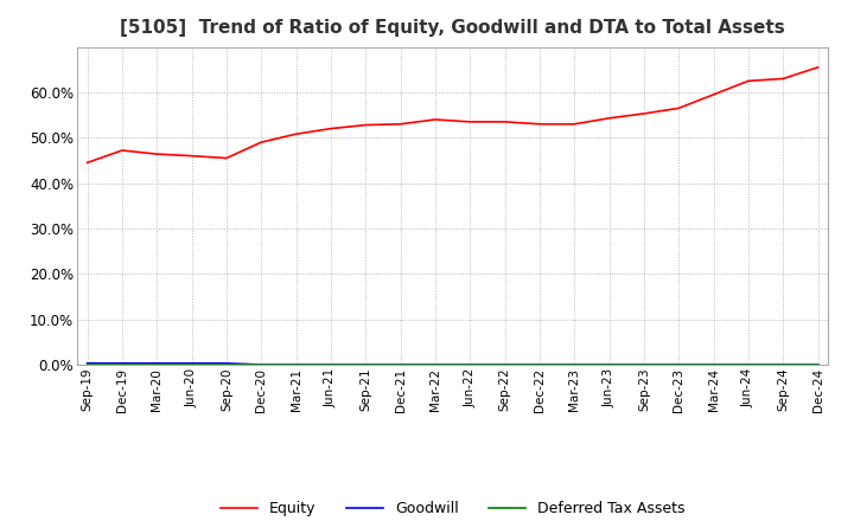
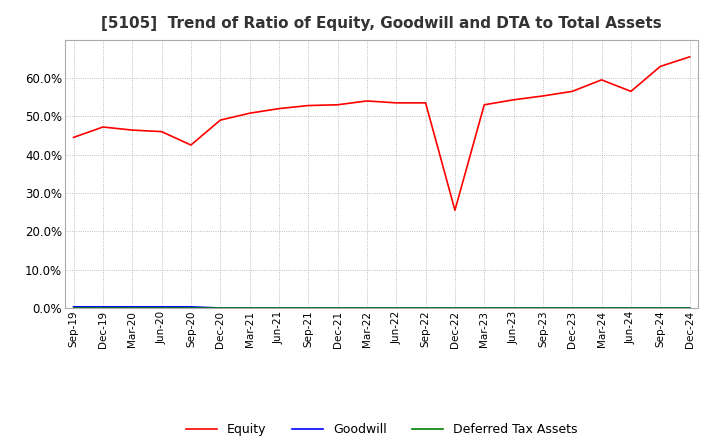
Equity/Sep-20: 45.5% -> 42.5%
Equity/Dec-22: 53.0% -> 25.5%
Equity/Jun-24: 62.5% -> 56.5%
